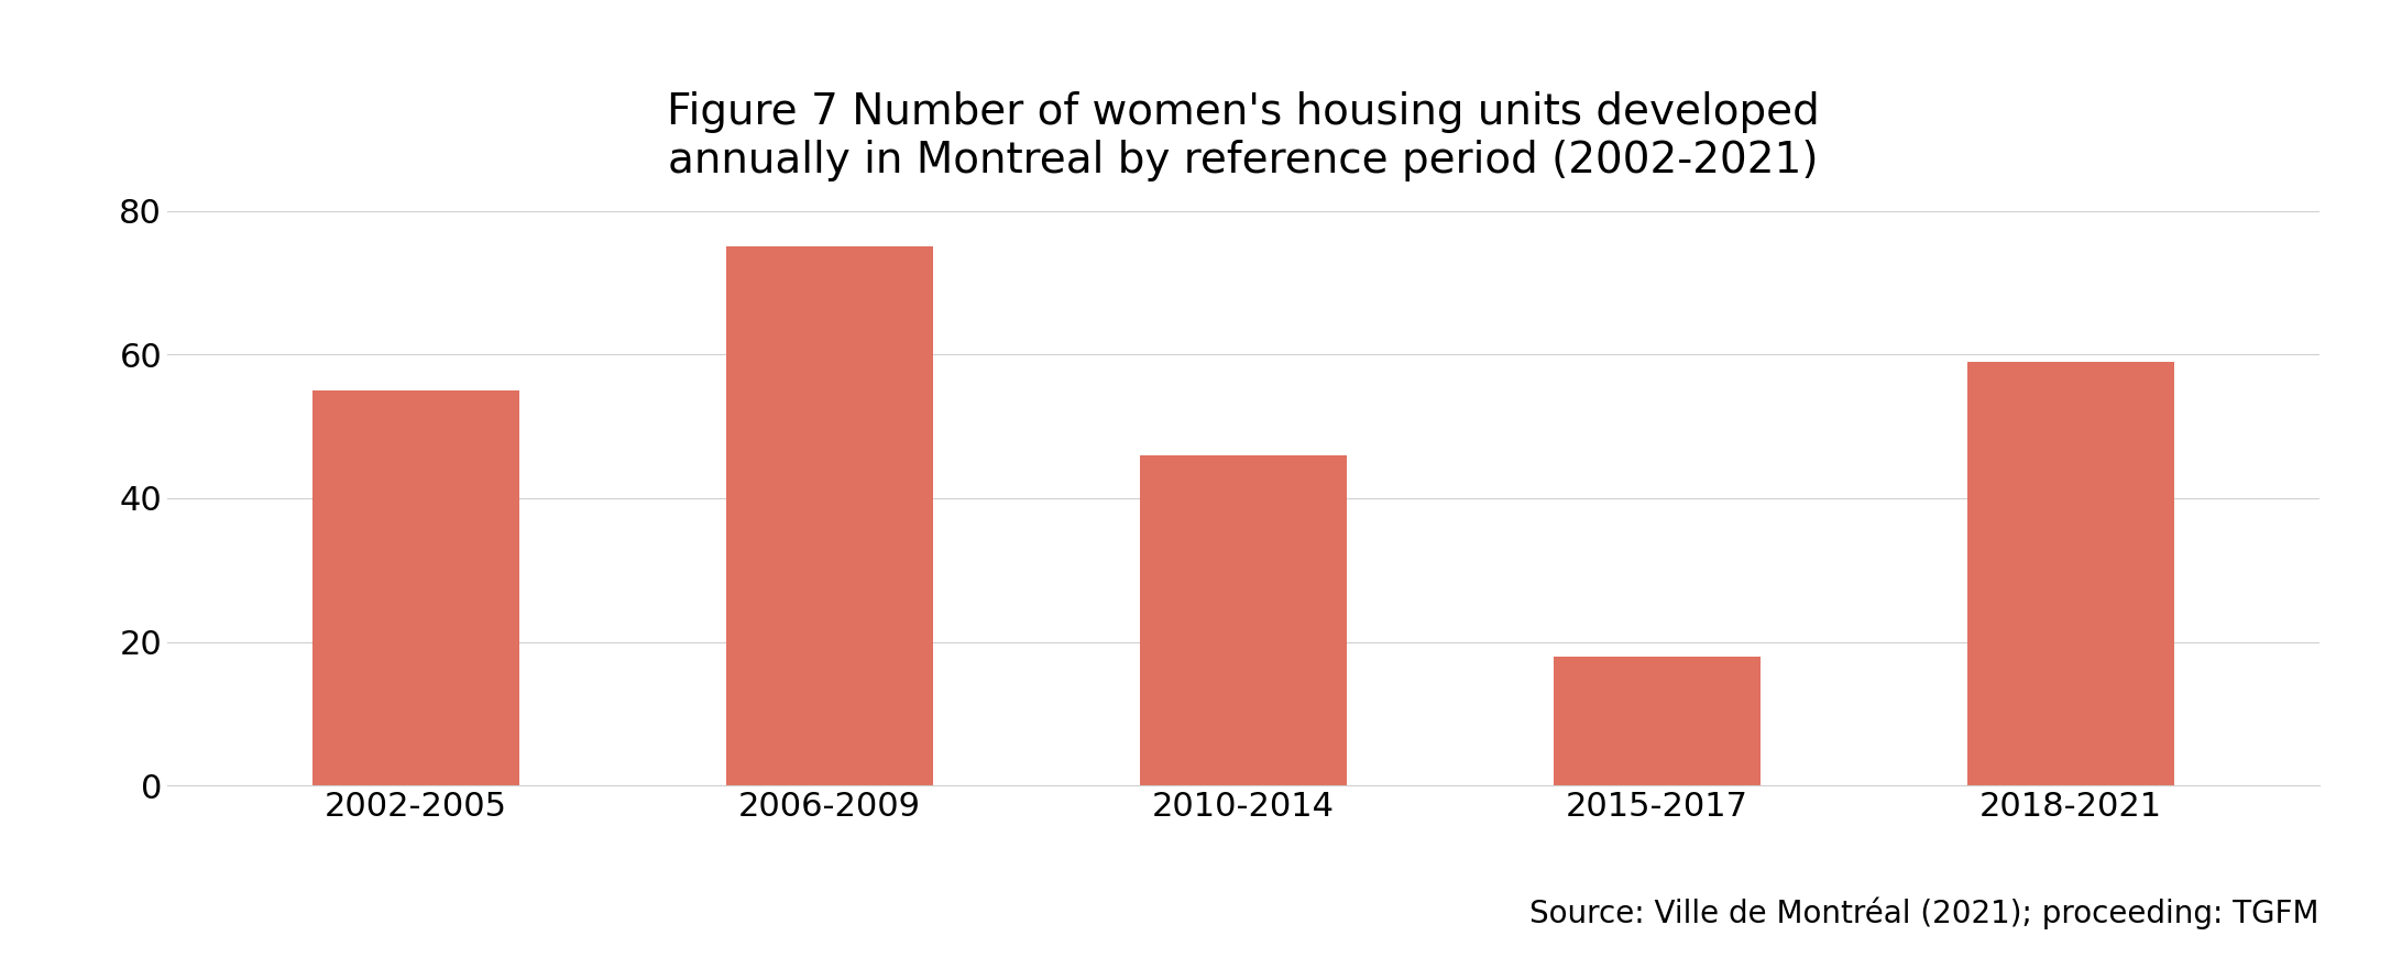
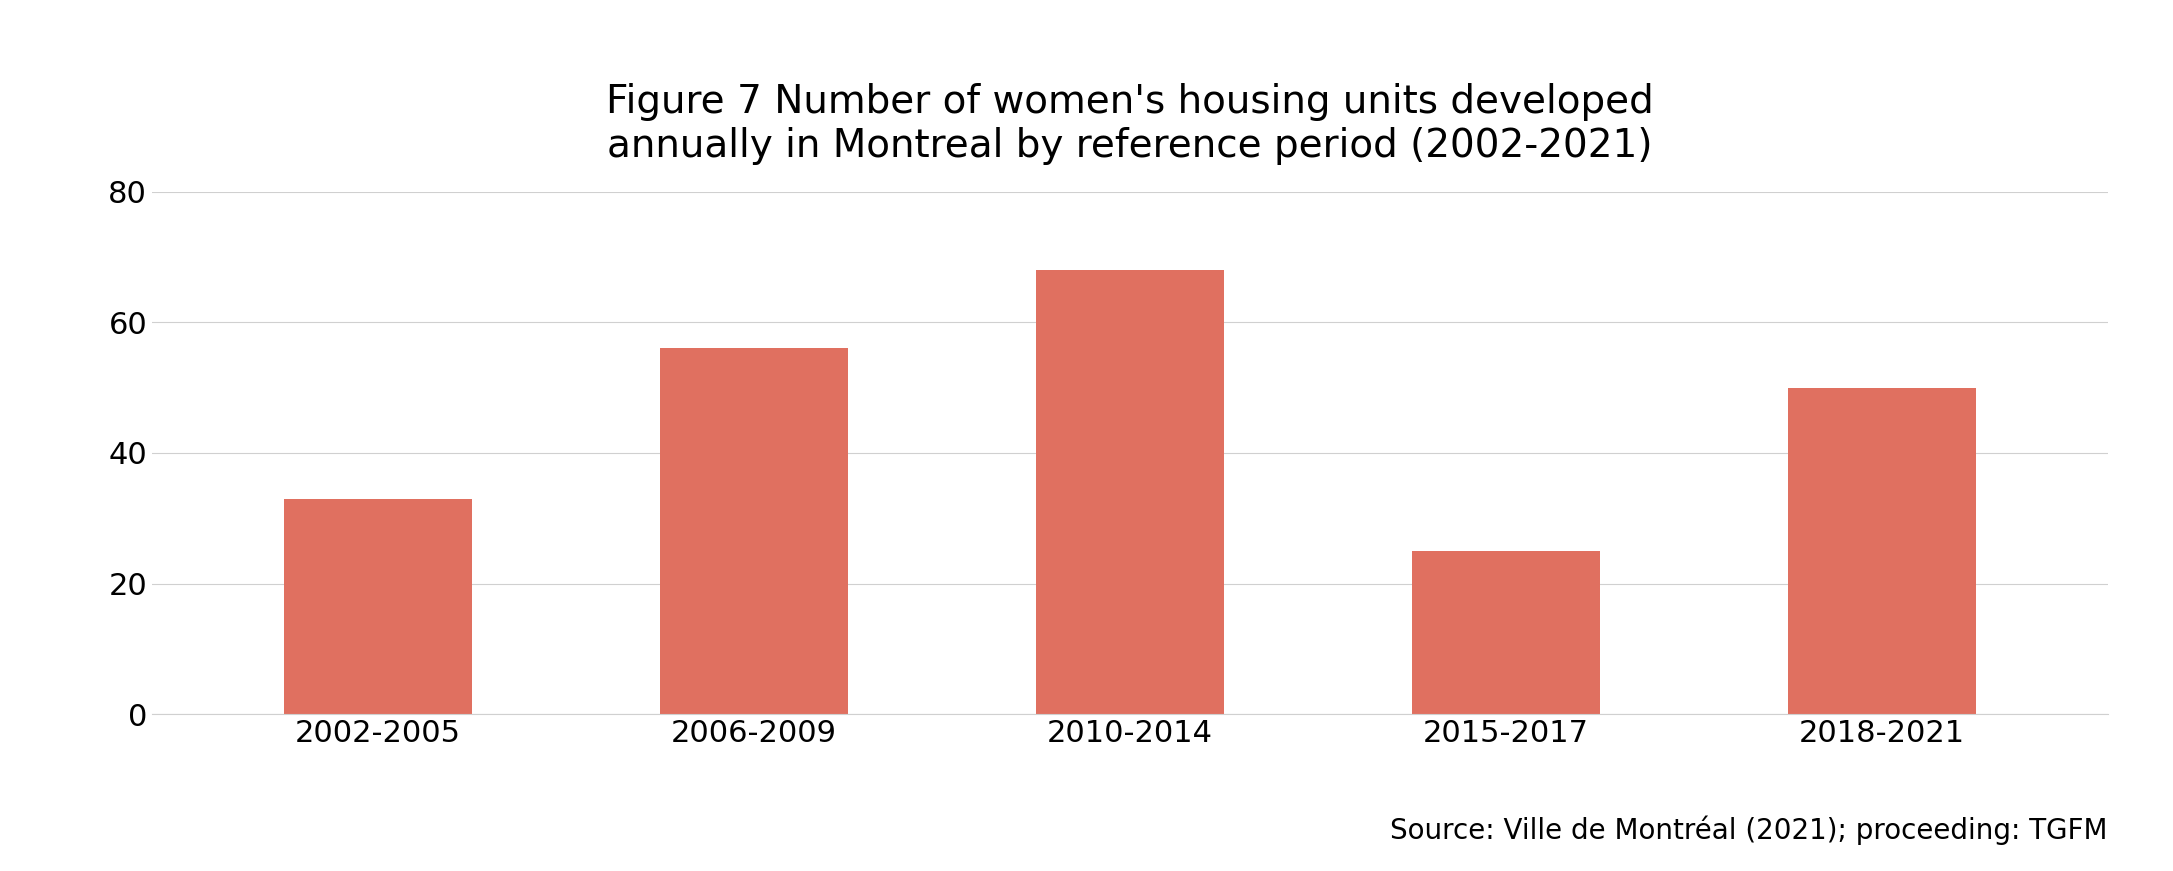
2002-2005: 55 -> 33
2006-2009: 75 -> 56
2010-2014: 46 -> 68
2015-2017: 18 -> 25
2018-2021: 59 -> 50
